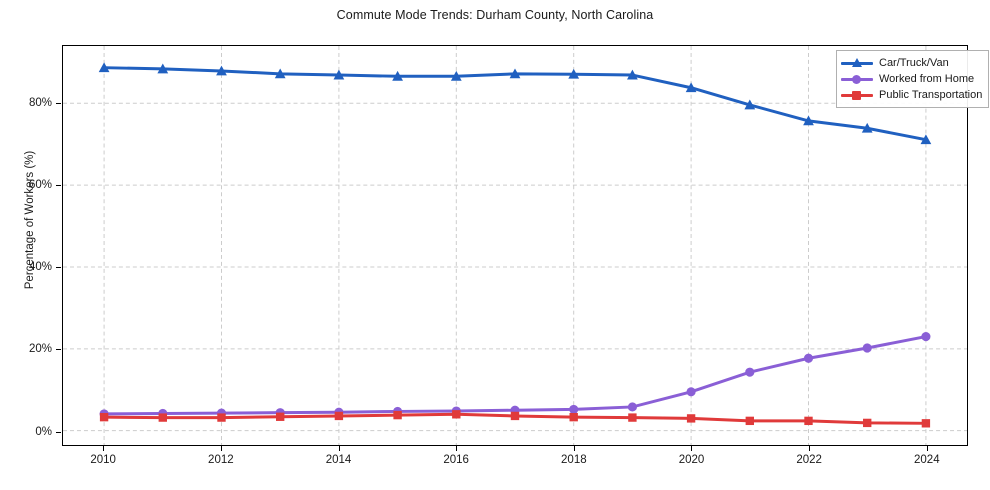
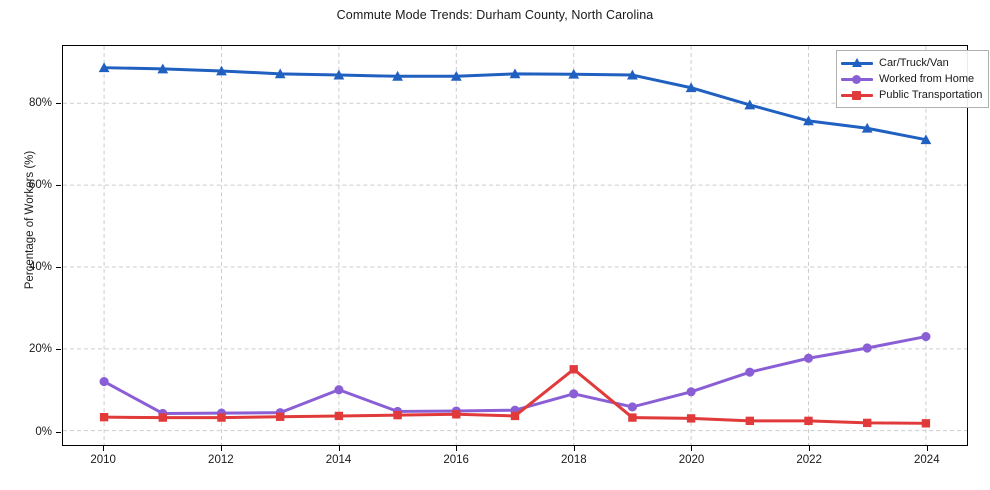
Worked from Home/2010: 4% -> 12%
Worked from Home/2014: 4% -> 10%
Worked from Home/2018: 5% -> 9%
Public Transportation/2018: 3% -> 15%
